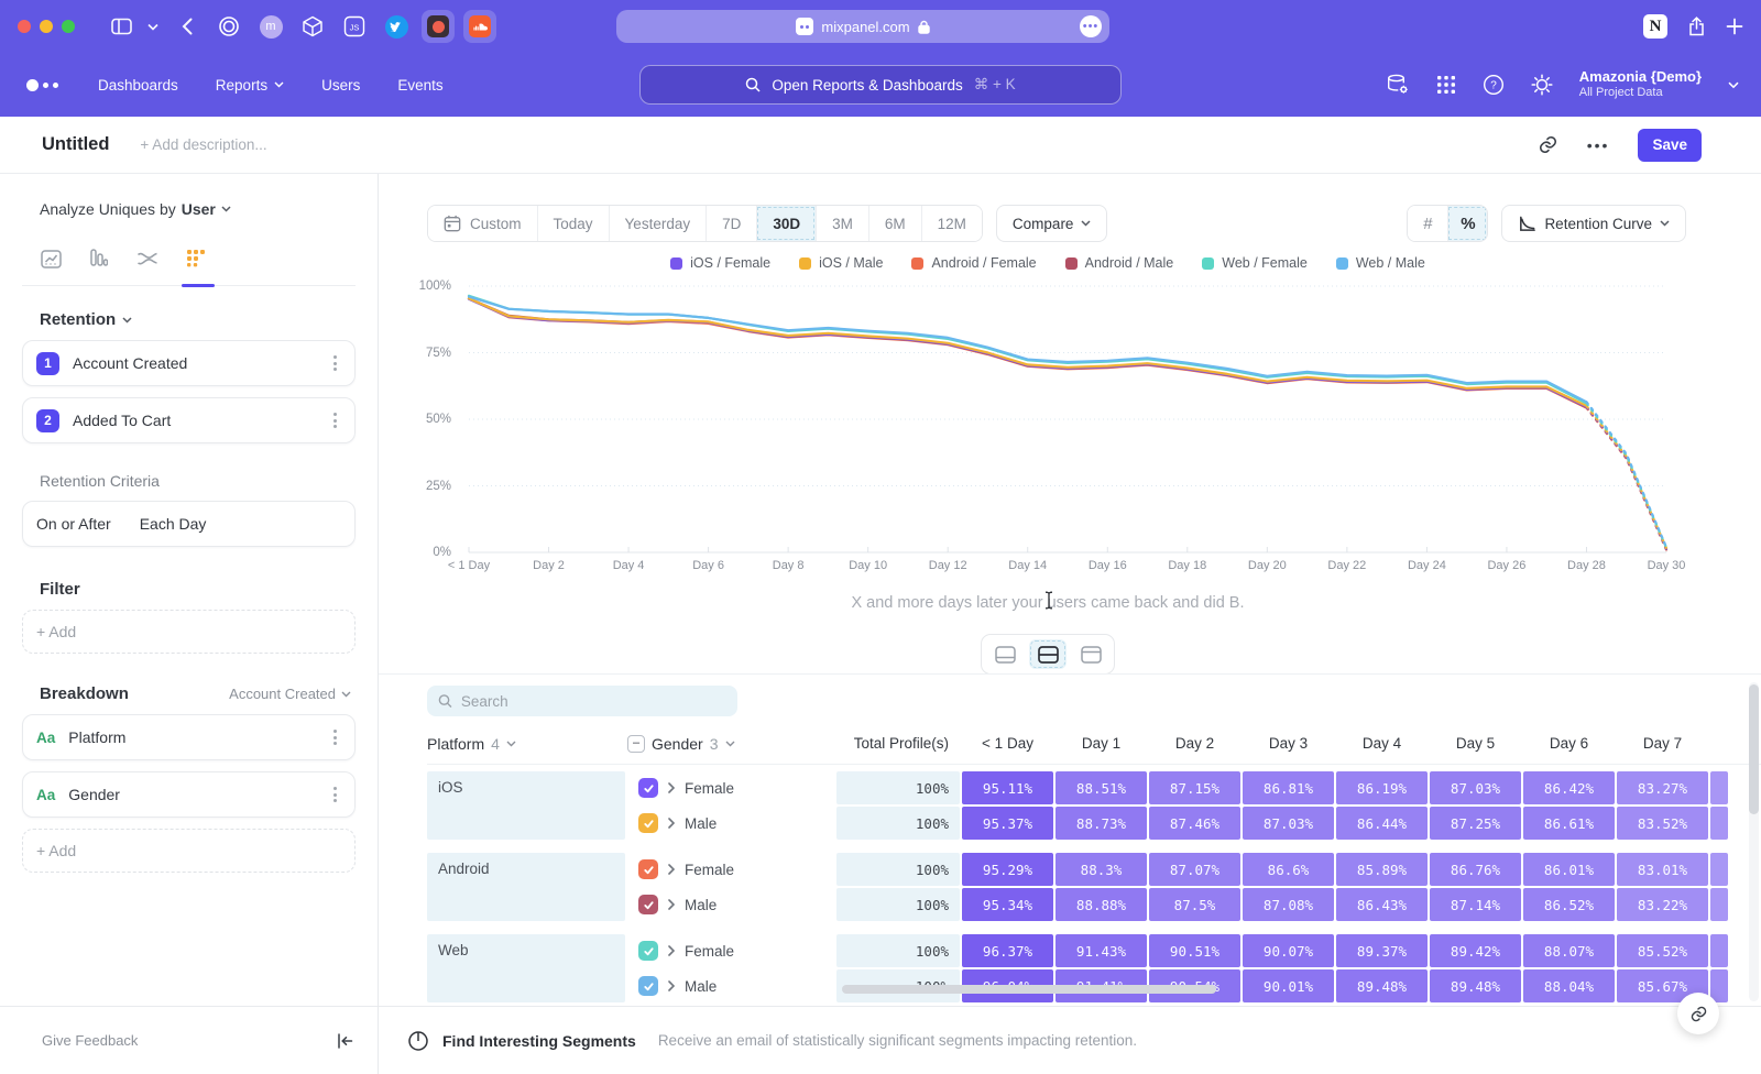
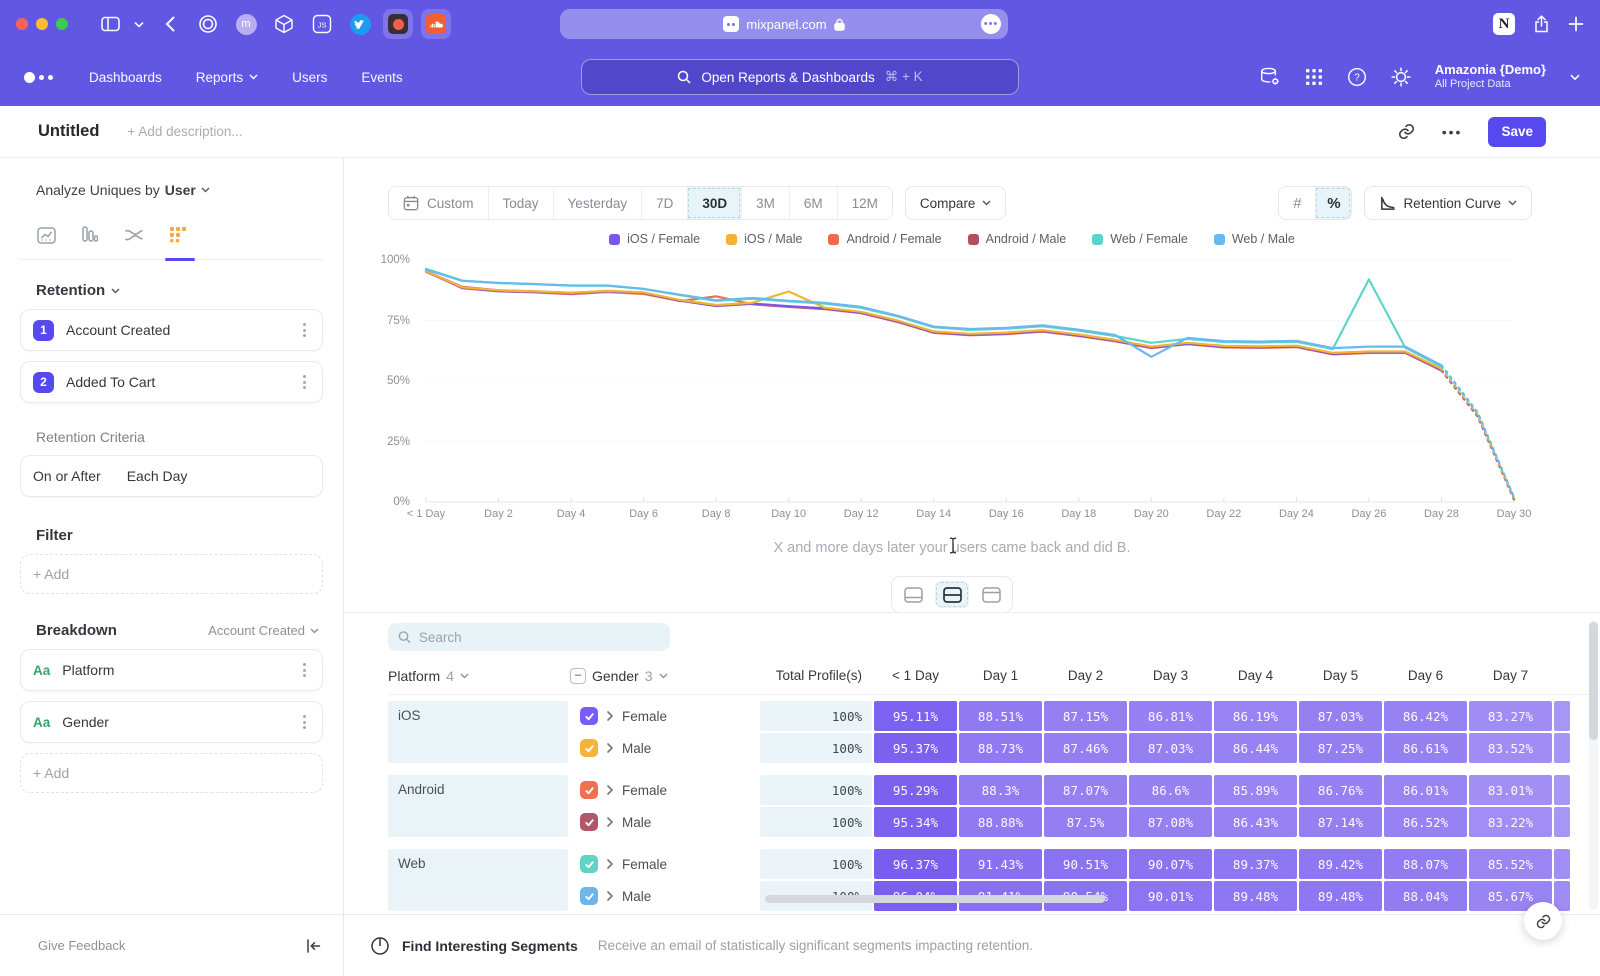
Android / Female/Day 8: 81% -> 85%
iOS / Male/Day 10: 81% -> 87%
Web / Male/Day 20: 66% -> 60%
Web / Female/Day 26: 64% -> 92%
